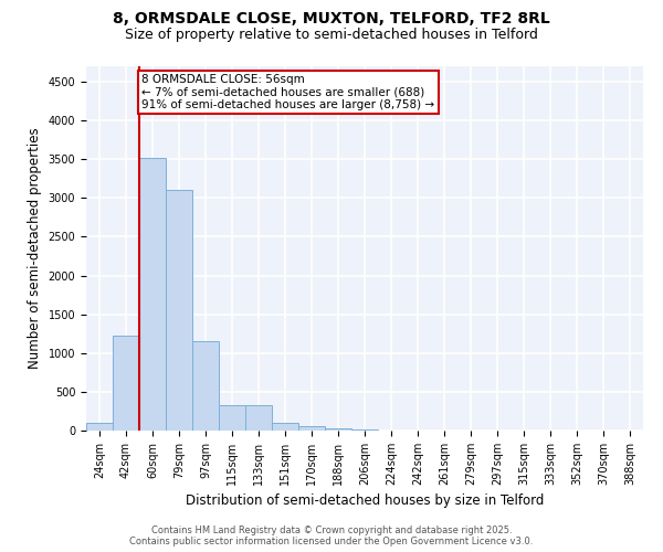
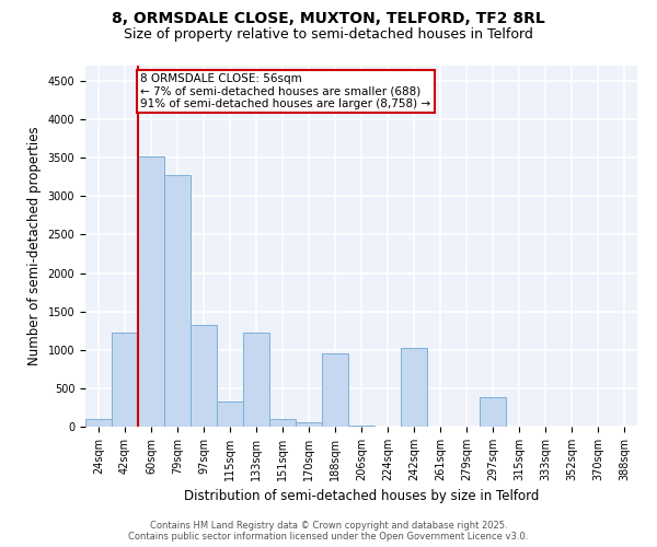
79sqm: 3100 -> 3280
97sqm: 1160 -> 1320
133sqm: 330 -> 1220
188sqm: 40 -> 960
242sqm: 0 -> 1020
297sqm: 0 -> 380
